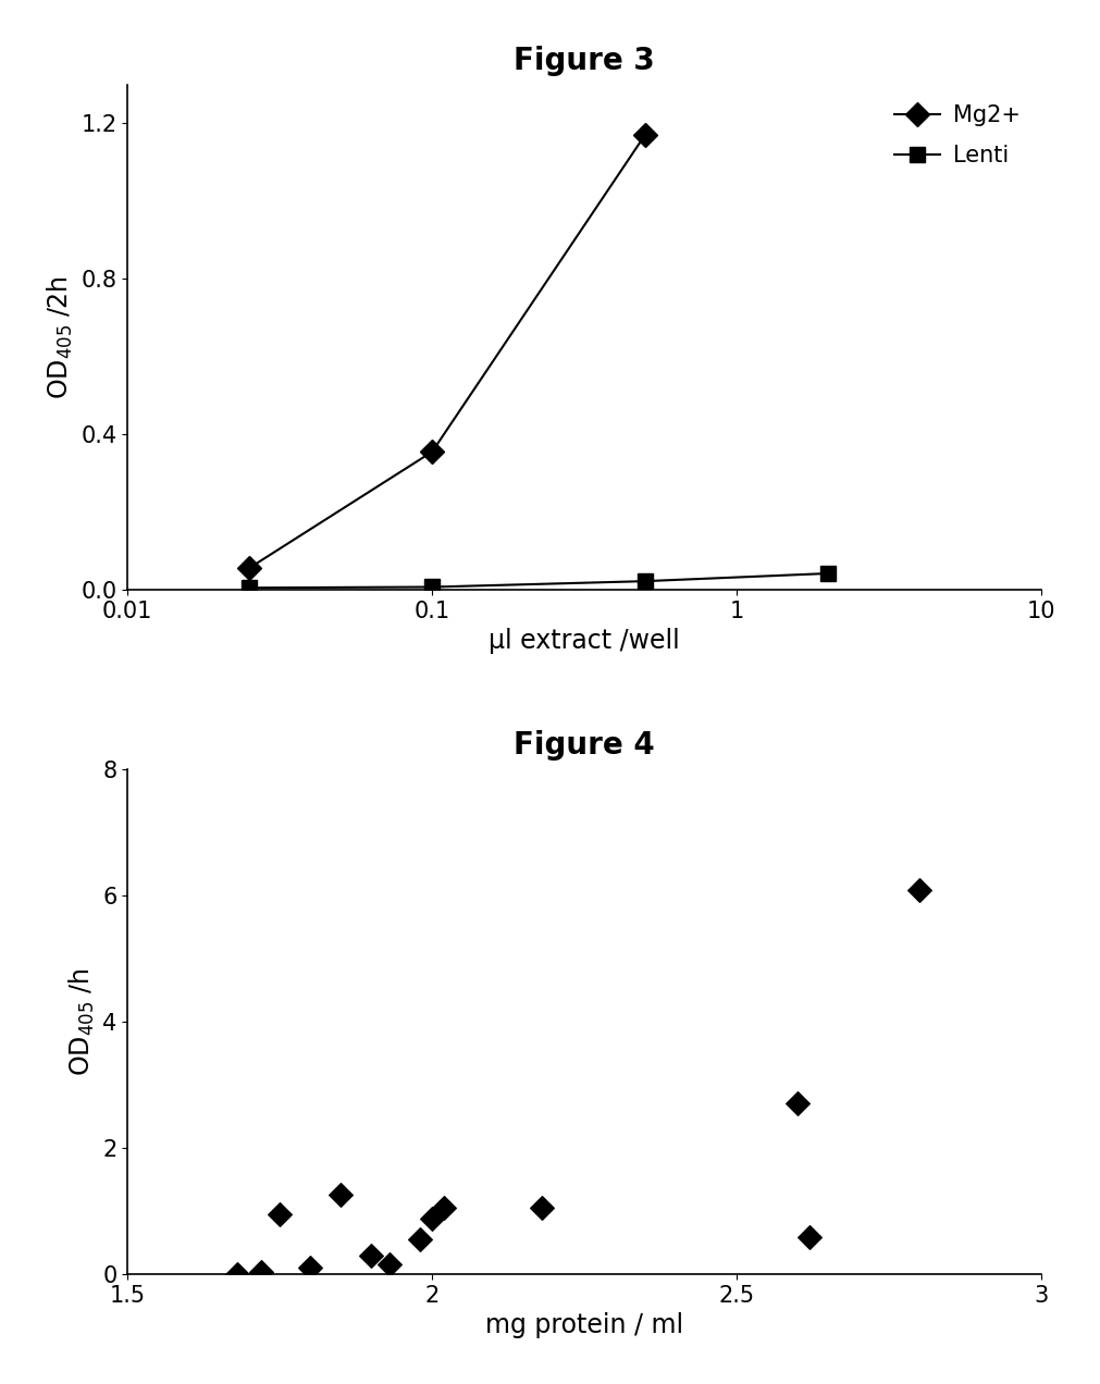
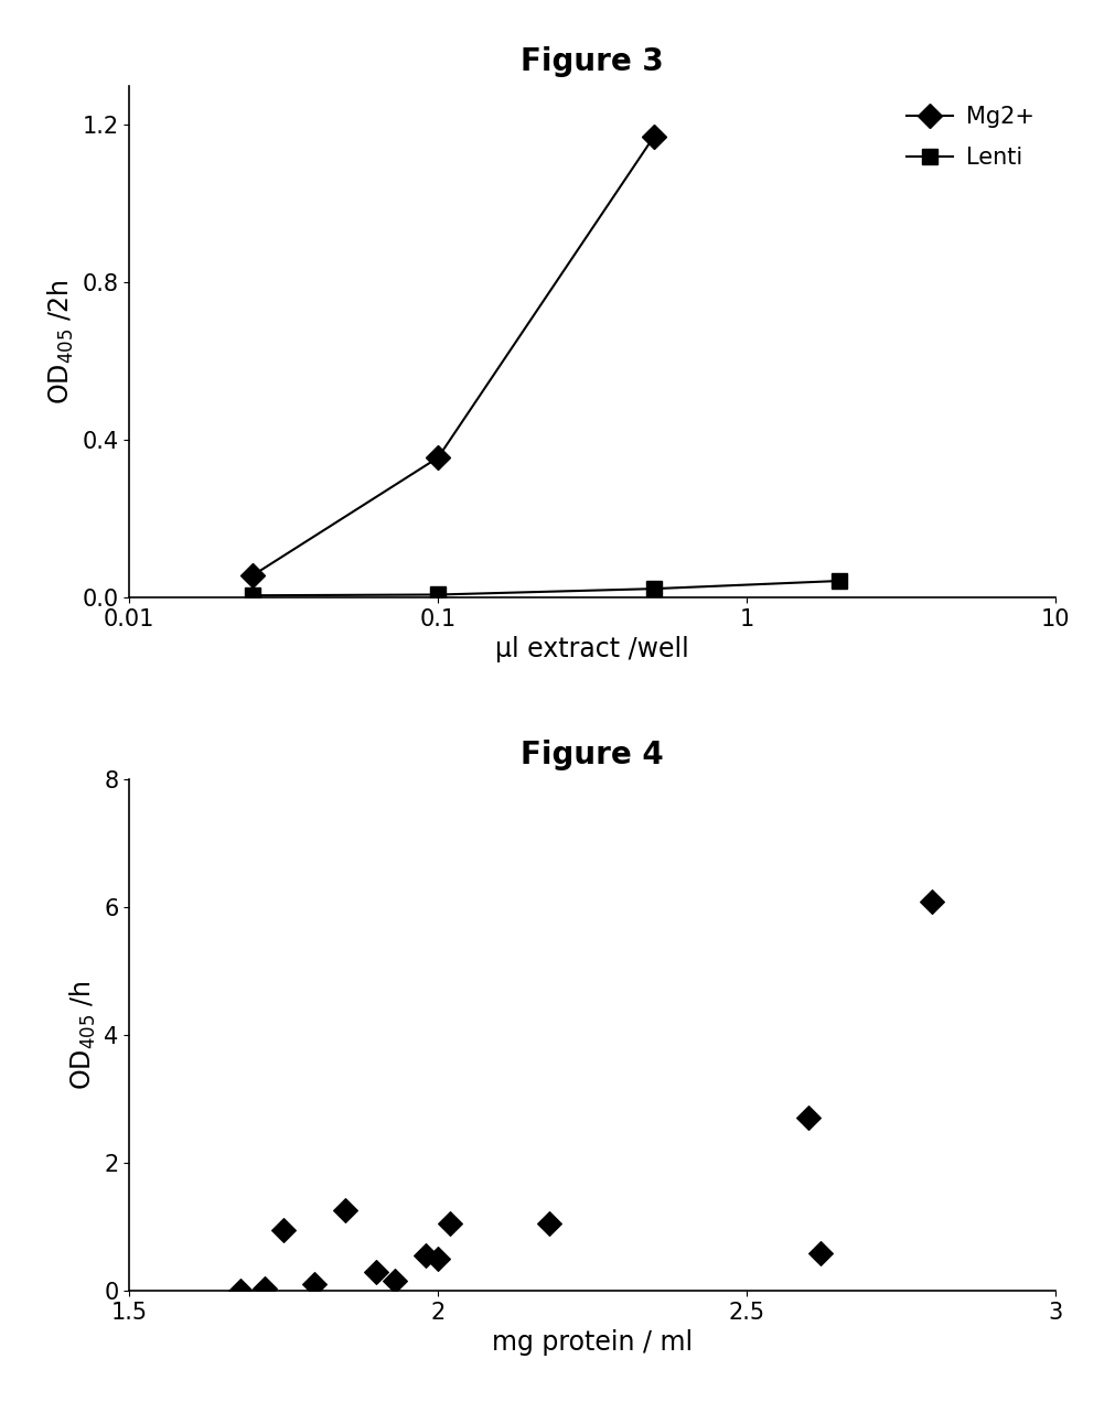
Figure 4/2: 0.88 -> 0.50
